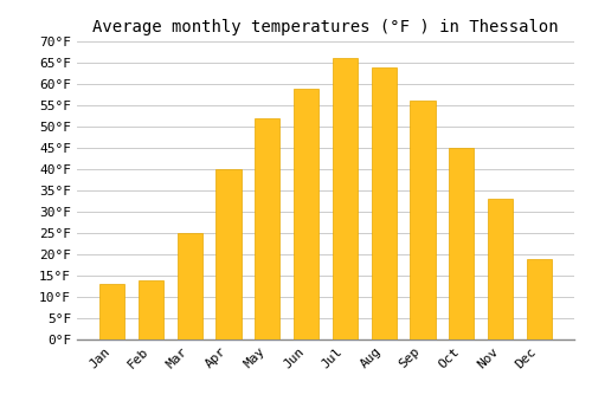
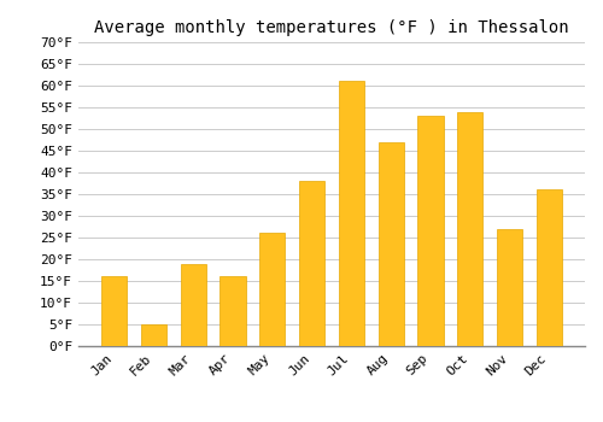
Jan: 13°F -> 16°F
Feb: 14°F -> 5°F
Mar: 25°F -> 19°F
Apr: 40°F -> 16°F
May: 52°F -> 26°F
Jun: 59°F -> 38°F
Jul: 66°F -> 61°F
Aug: 64°F -> 47°F
Sep: 56°F -> 53°F
Oct: 45°F -> 54°F
Nov: 33°F -> 27°F
Dec: 19°F -> 36°F
